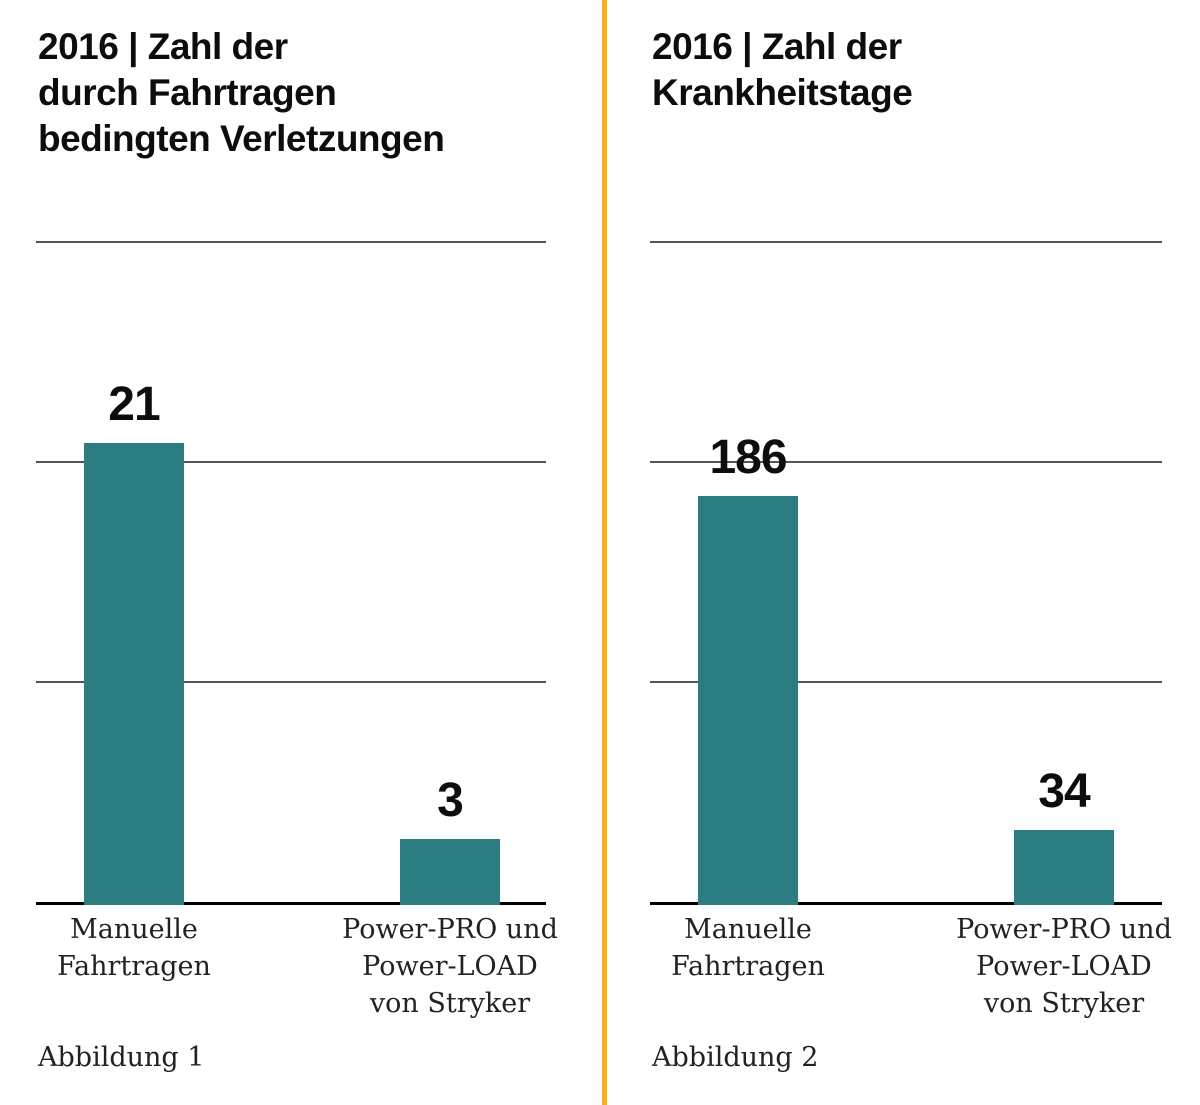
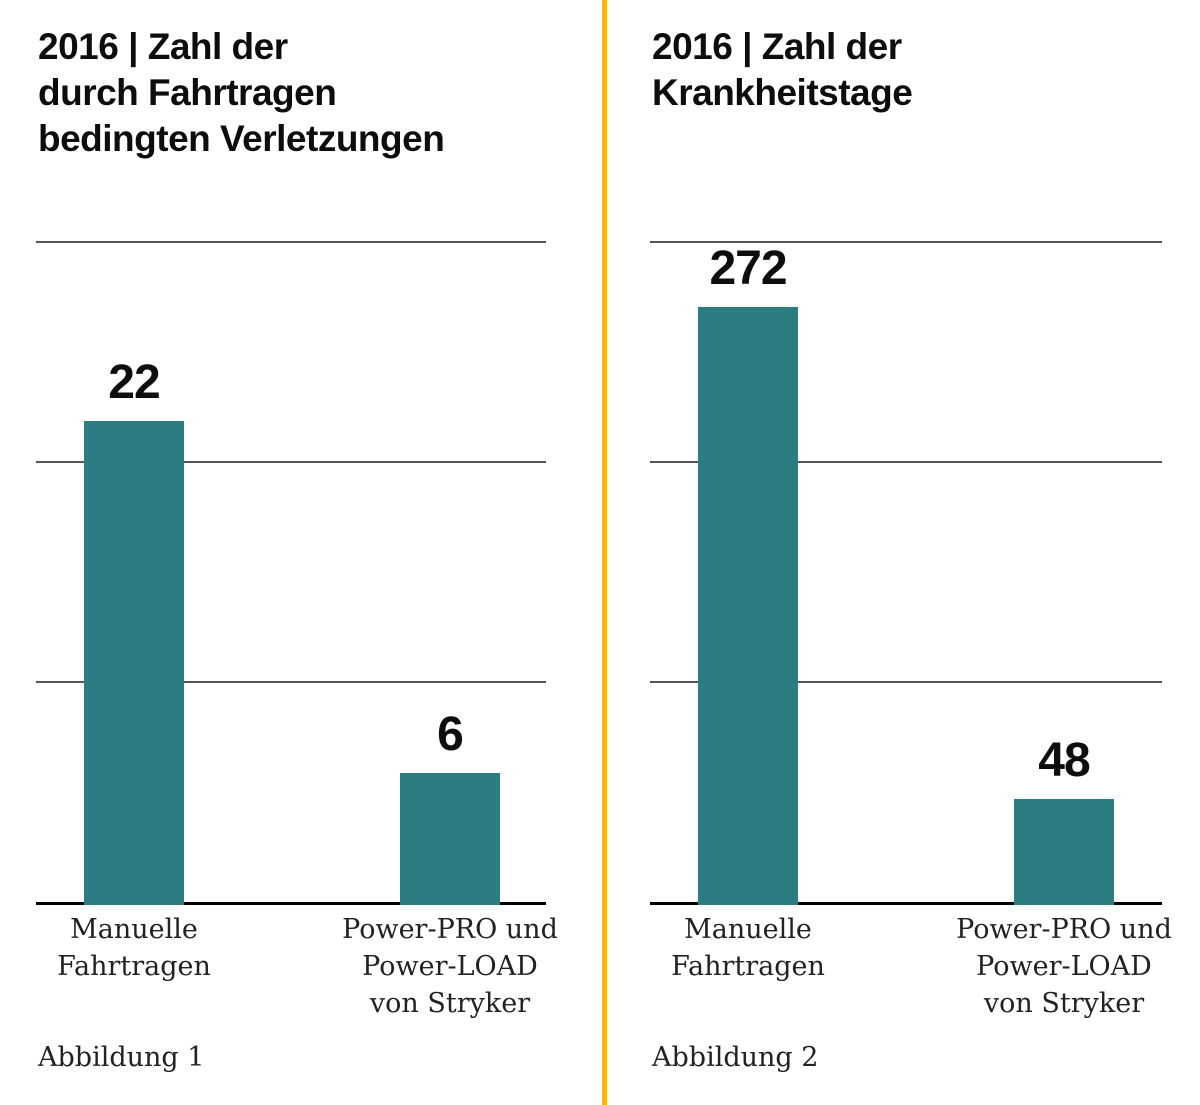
2016 | Zahl der durch Fahrtragen bedingten Verletzungen/Manuelle Fahrtragen: 21 -> 22
2016 | Zahl der durch Fahrtragen bedingten Verletzungen/Power-PRO und Power-LOAD von Stryker: 3 -> 6
2016 | Zahl der Krankheitstage/Manuelle Fahrtragen: 186 -> 272
2016 | Zahl der Krankheitstage/Power-PRO und Power-LOAD von Stryker: 34 -> 48
